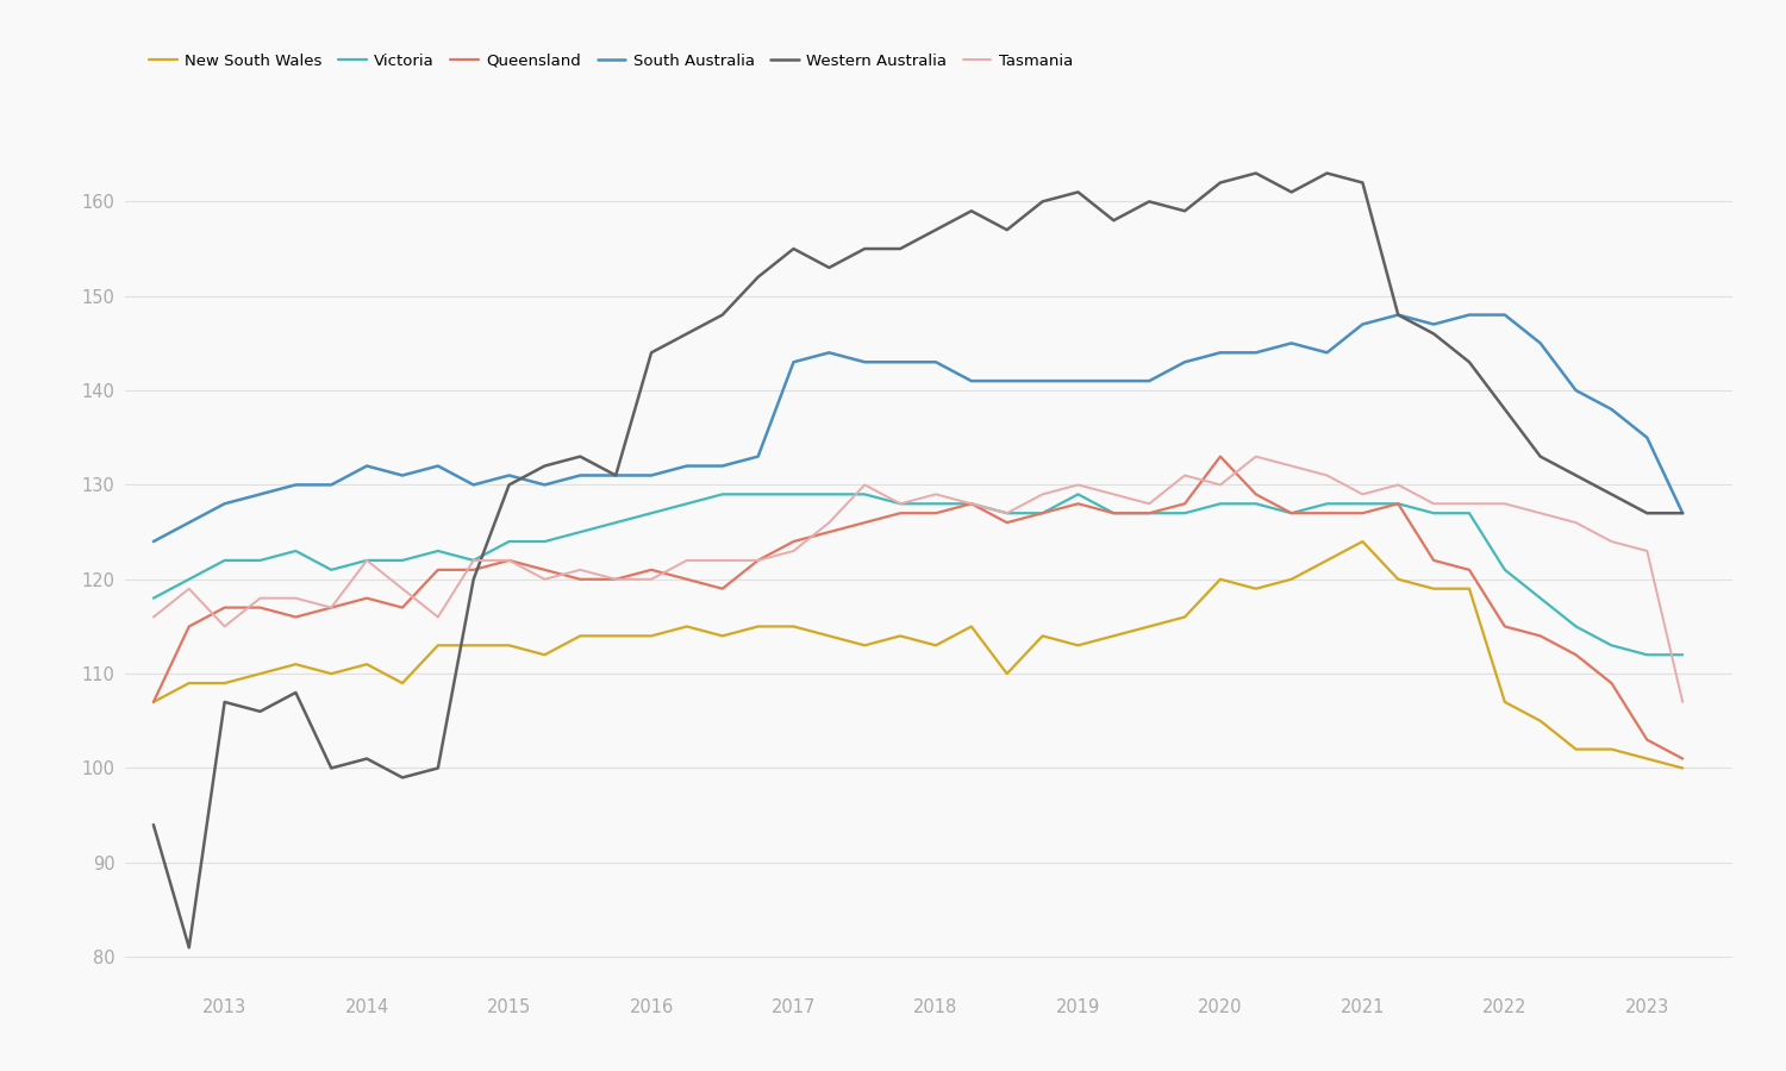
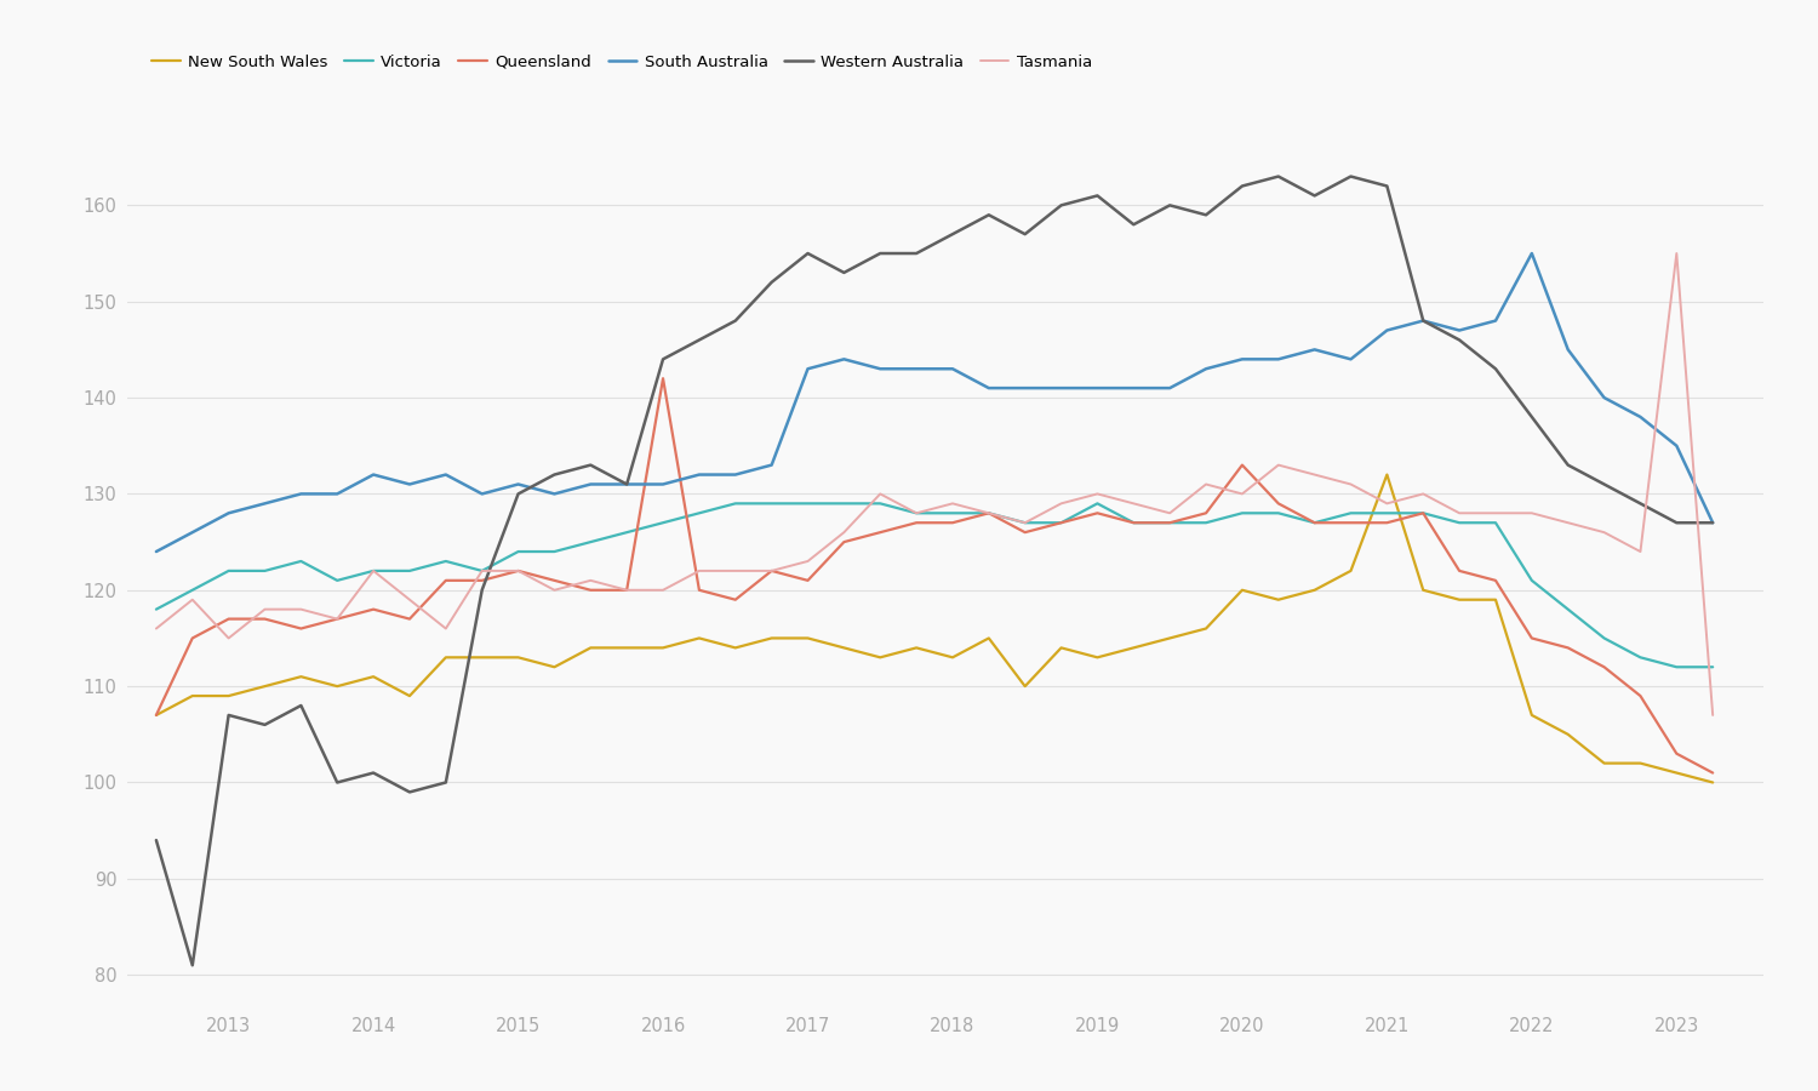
Queensland/2016: 121 -> 142
Queensland/2017: 124 -> 121
New South Wales/2021: 124 -> 132
South Australia/2022: 148 -> 155
Tasmania/2023: 123 -> 155
